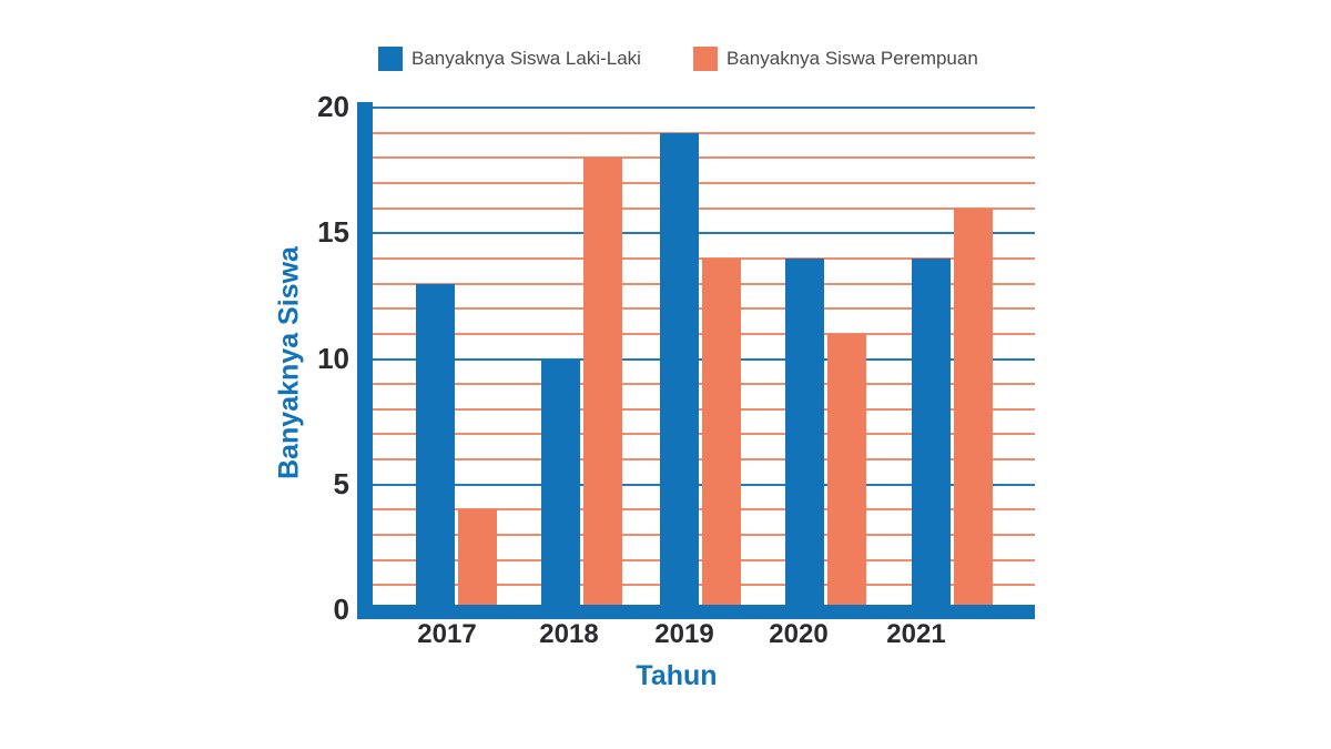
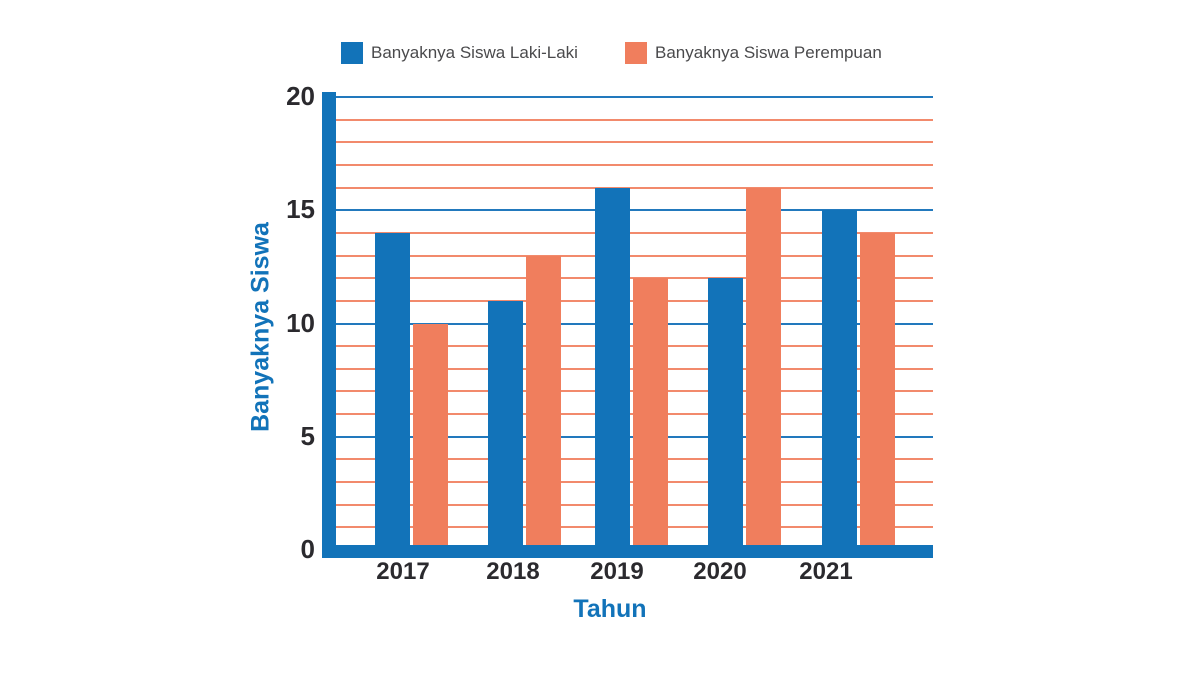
Banyaknya Siswa Laki-Laki/2017: 13 -> 14
Banyaknya Siswa Perempuan/2017: 4 -> 10
Banyaknya Siswa Laki-Laki/2018: 10 -> 11
Banyaknya Siswa Perempuan/2018: 18 -> 13
Banyaknya Siswa Laki-Laki/2019: 19 -> 16
Banyaknya Siswa Perempuan/2019: 14 -> 12
Banyaknya Siswa Laki-Laki/2020: 14 -> 12
Banyaknya Siswa Perempuan/2020: 11 -> 16
Banyaknya Siswa Laki-Laki/2021: 14 -> 15
Banyaknya Siswa Perempuan/2021: 16 -> 14
